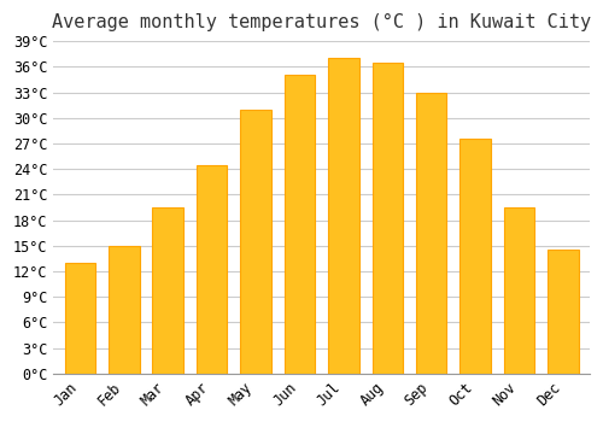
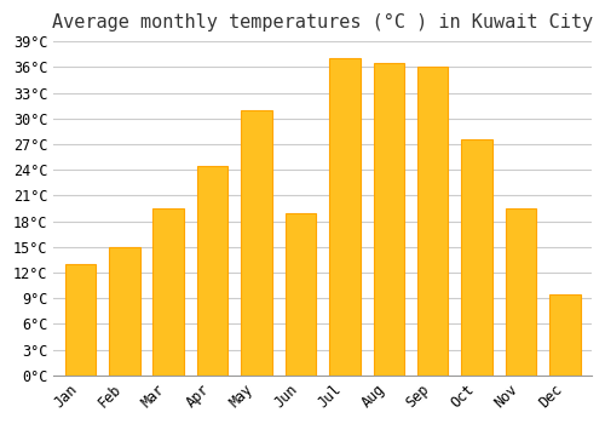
Jun: 35.0°C -> 19.0°C
Sep: 33.0°C -> 36.0°C
Dec: 14.5°C -> 9.4°C
